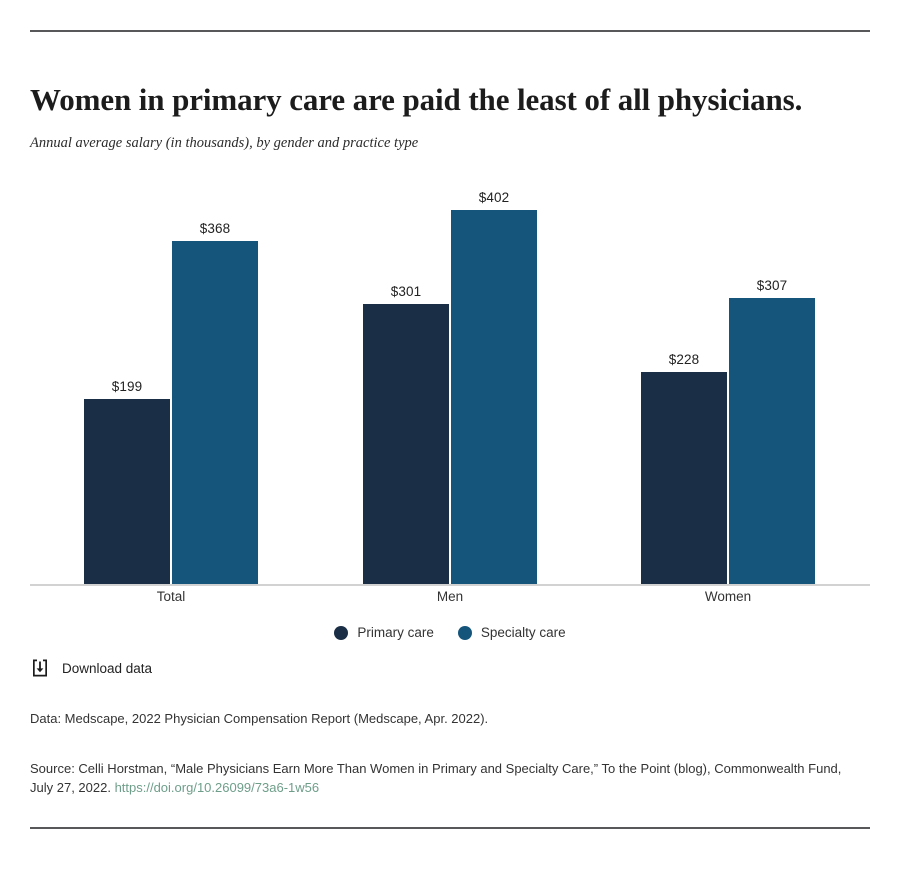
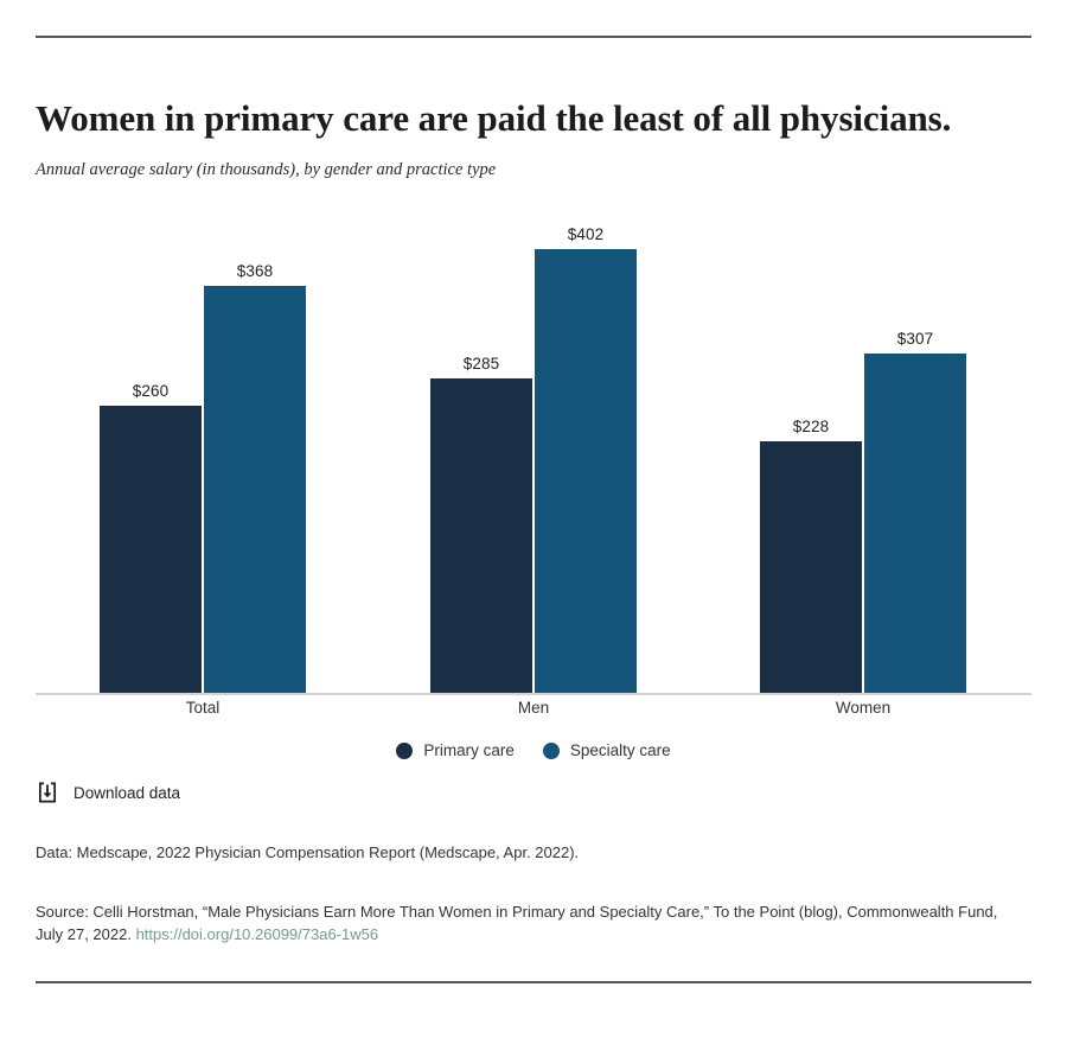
Primary care/Total: $199 -> $260
Primary care/Men: $301 -> $285
